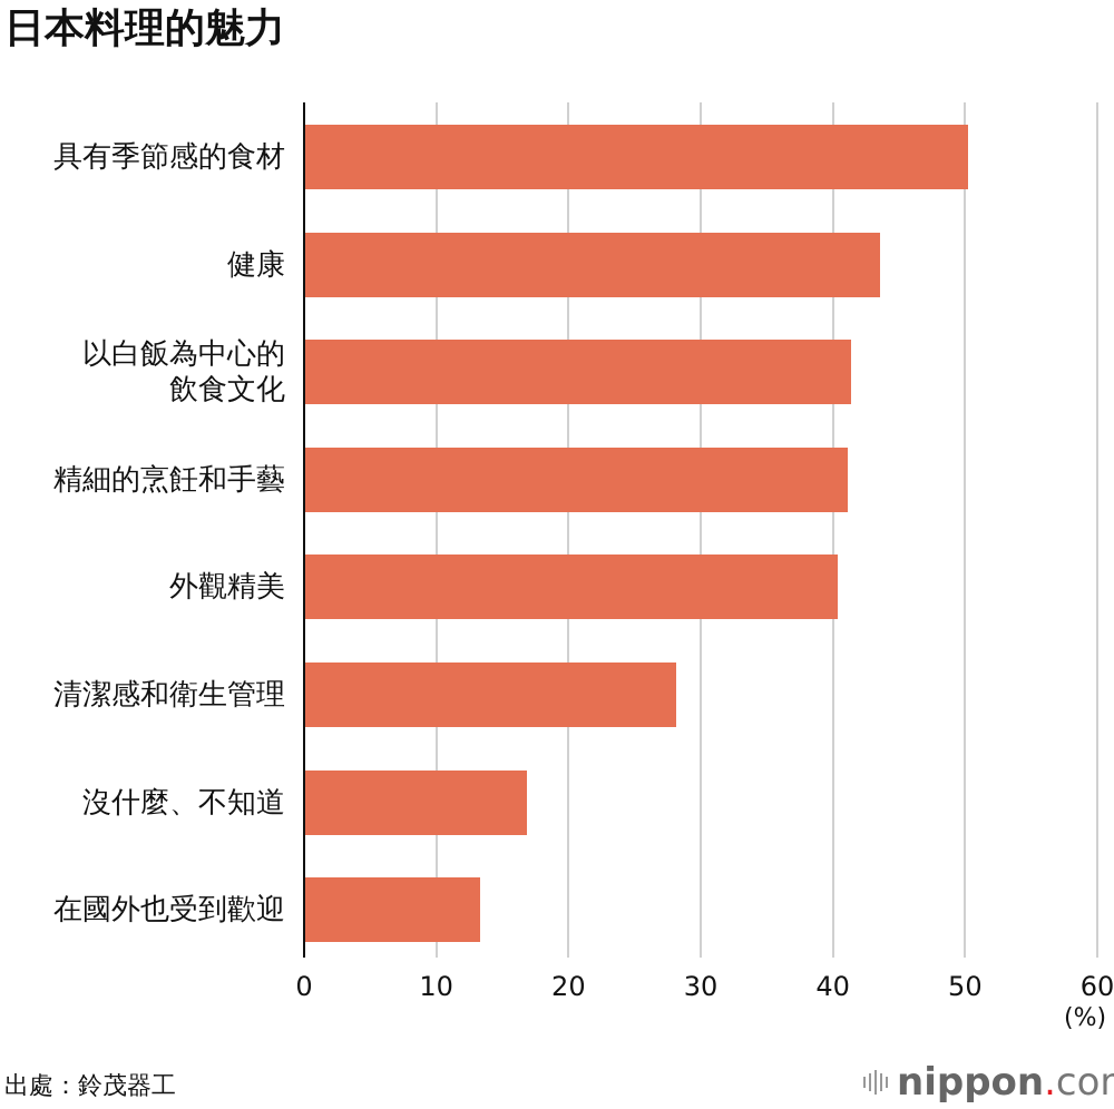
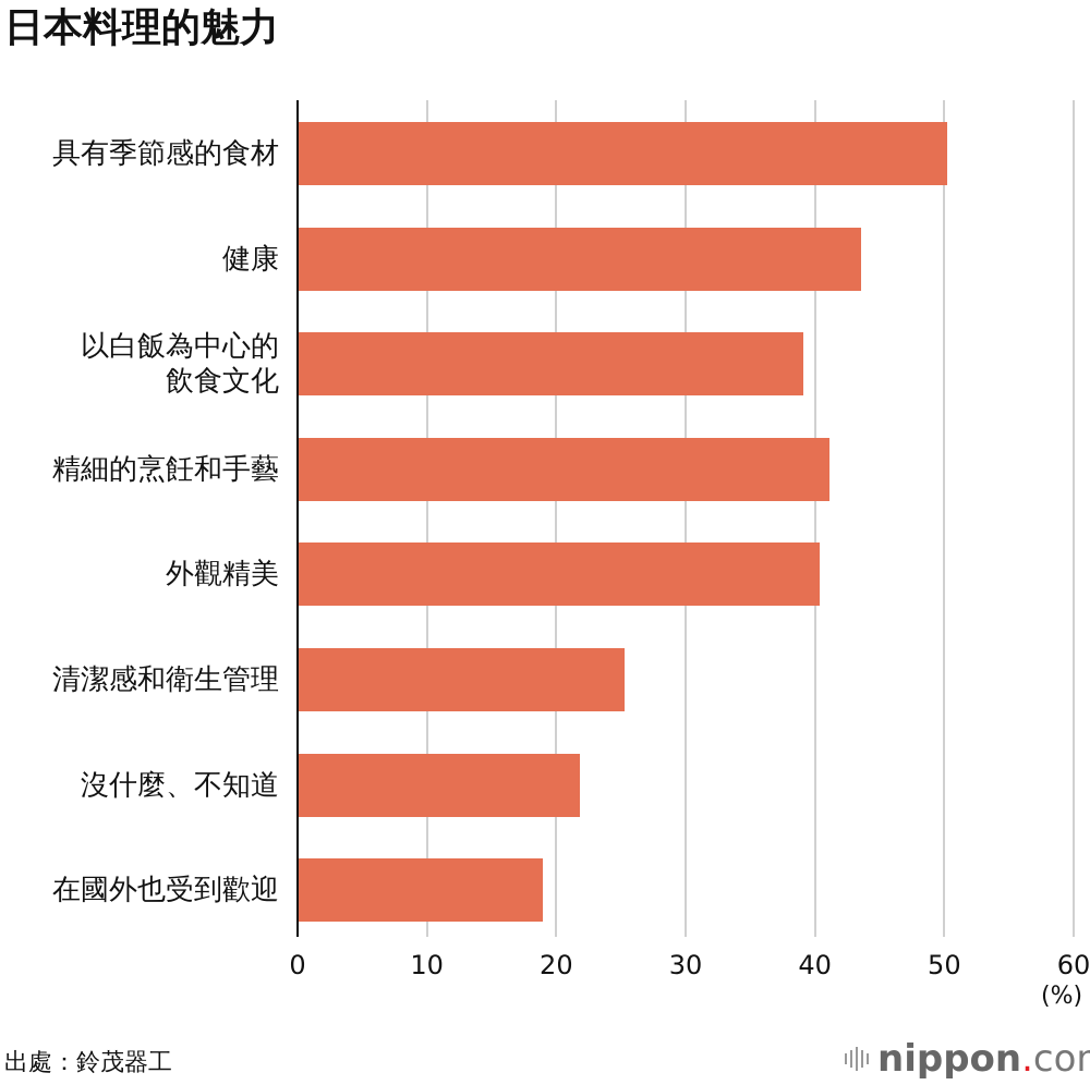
以白飯為中心的 飲食文化: 41.3 -> 39.0
清潔感和衛生管理: 28.1 -> 25.2
沒什麼、不知道: 16.8 -> 21.7
在國外也受到歡迎: 13.2 -> 18.9
